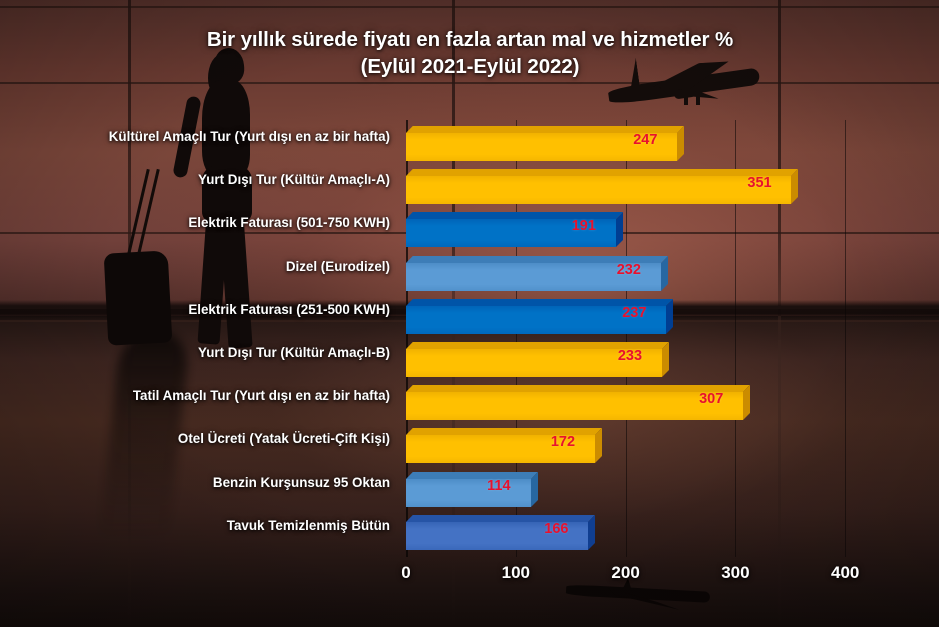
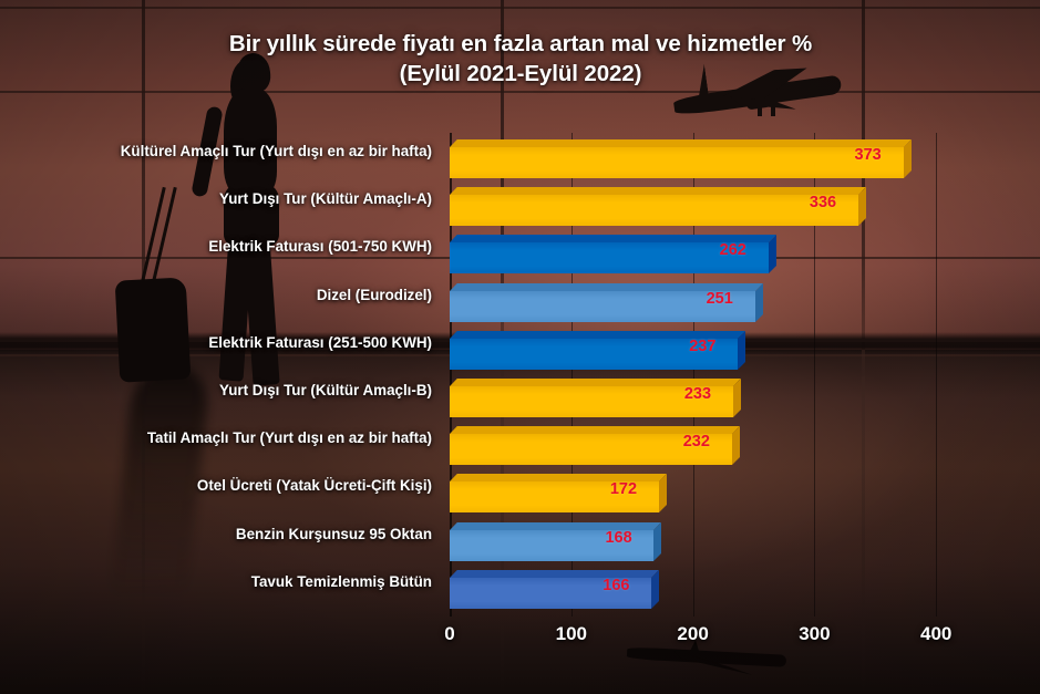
Kültürel Amaçlı Tur (Yurt dışı en az bir hafta): 247 -> 373
Yurt Dışı Tur (Kültür Amaçlı-A): 351 -> 336
Elektrik Faturası (501-750 KWH): 191 -> 262
Dizel (Eurodizel): 232 -> 251
Tatil Amaçlı Tur (Yurt dışı en az bir hafta): 307 -> 232
Benzin Kurşunsuz 95 Oktan: 114 -> 168
